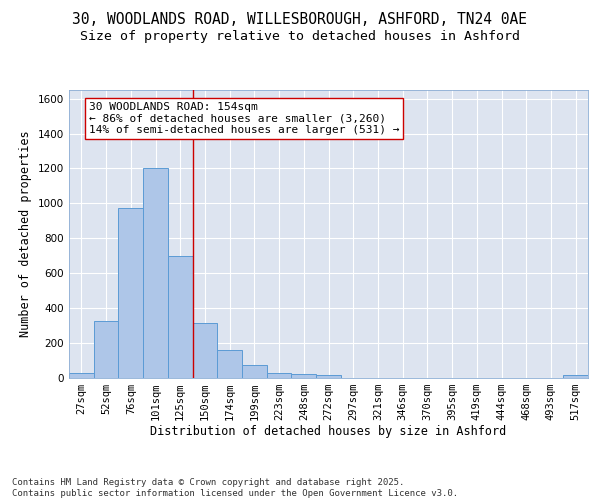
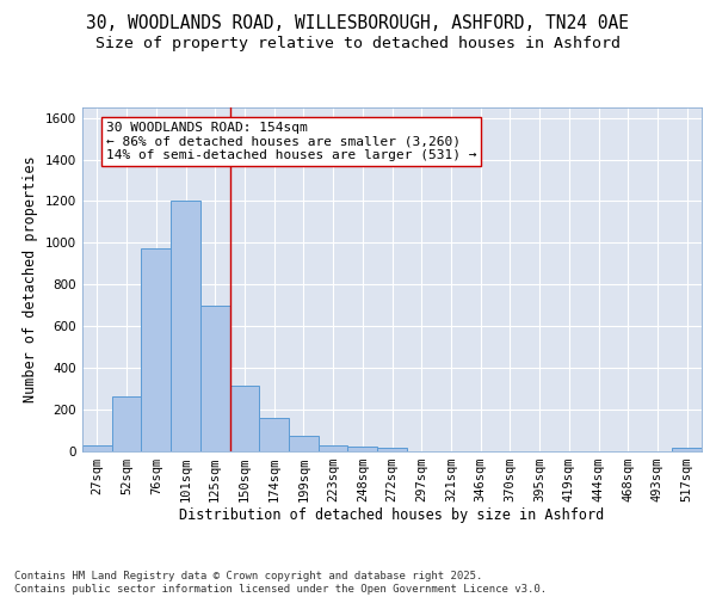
52sqm: 320 -> 260
